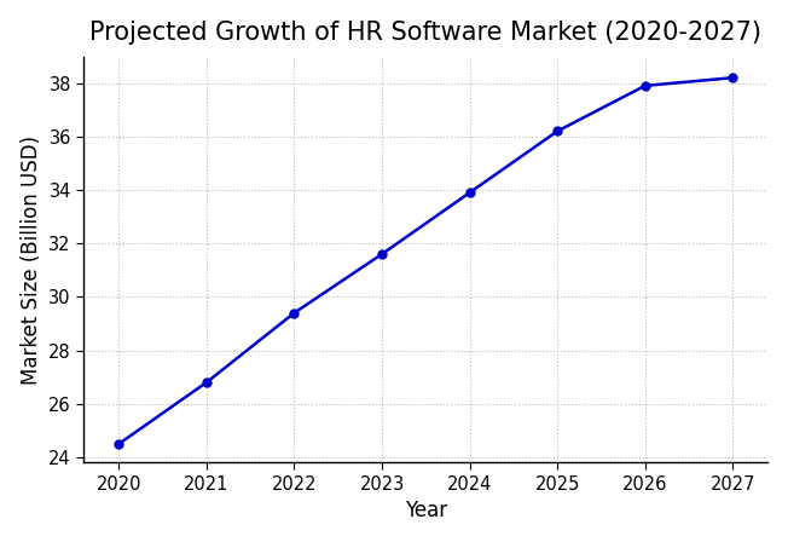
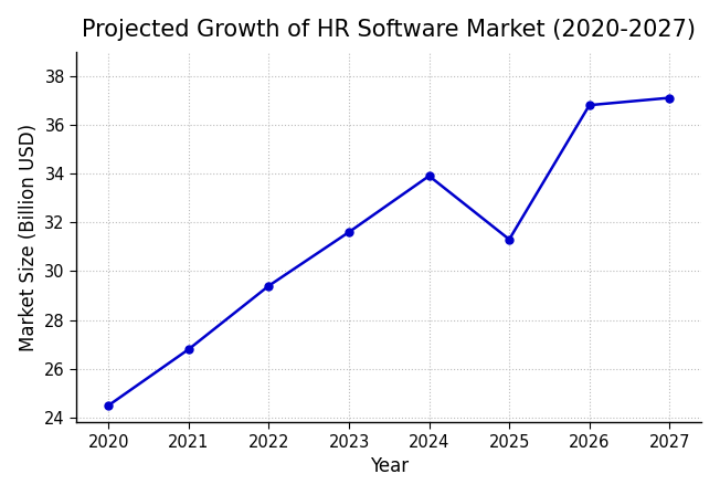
2025: 36.2 -> 31.3
2026: 37.9 -> 36.8
2027: 38.2 -> 37.1
